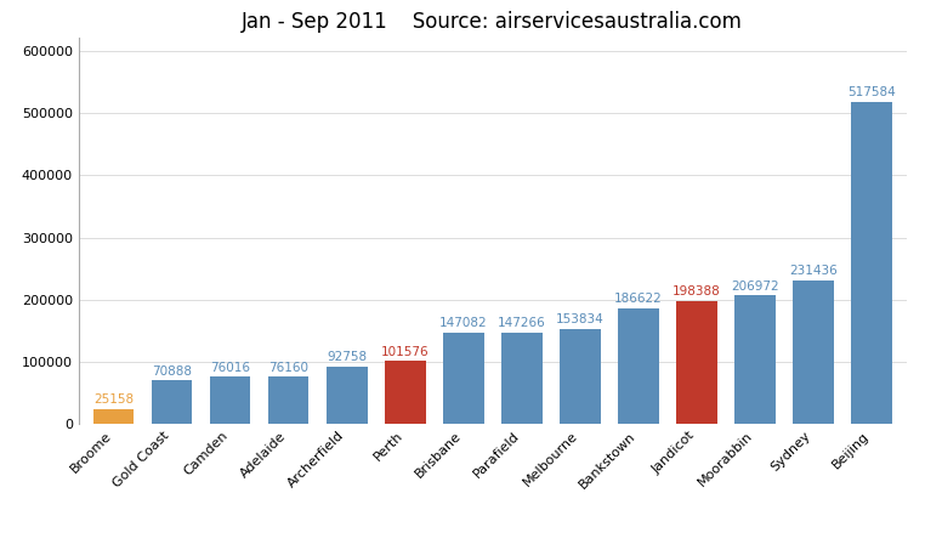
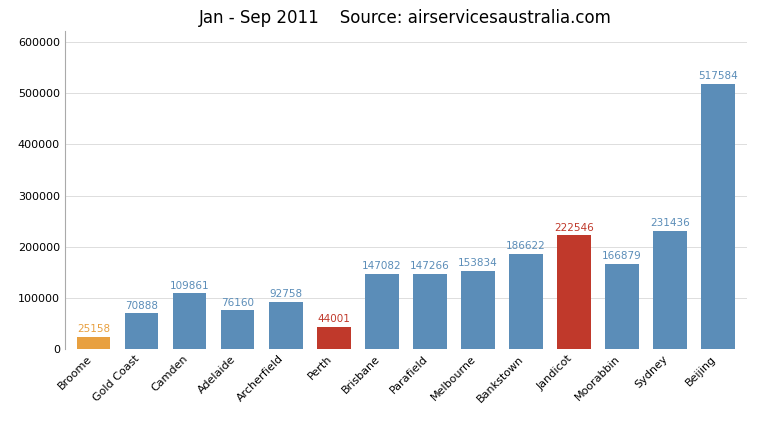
Camden: 76016 -> 109861
Perth: 101576 -> 44001
Jandicot: 198388 -> 222546
Moorabbin: 206972 -> 166879
